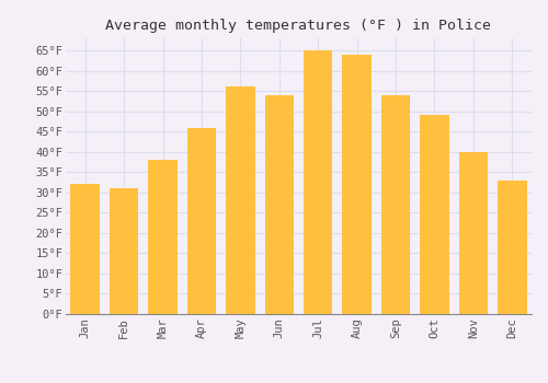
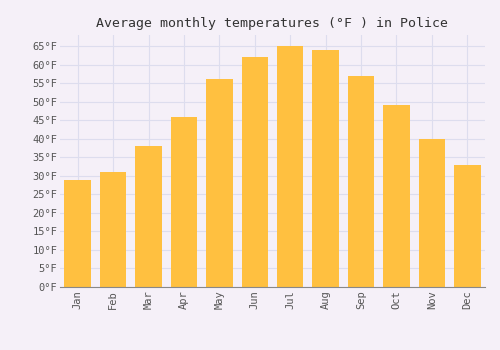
Jan: 32°F -> 29°F
Jun: 54°F -> 62°F
Sep: 54°F -> 57°F
